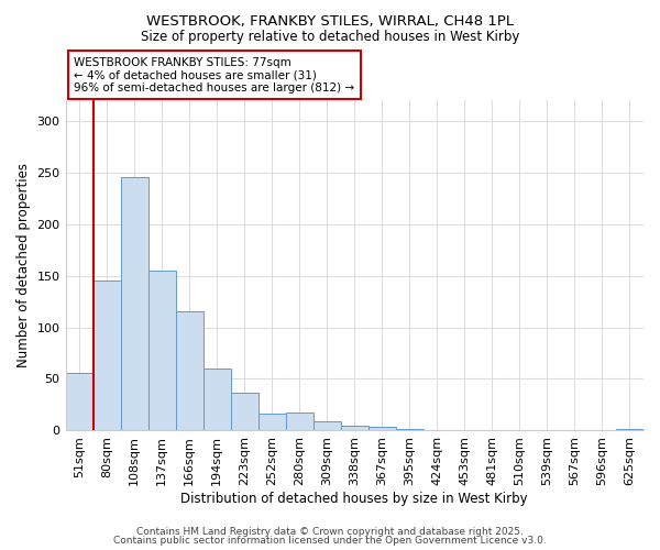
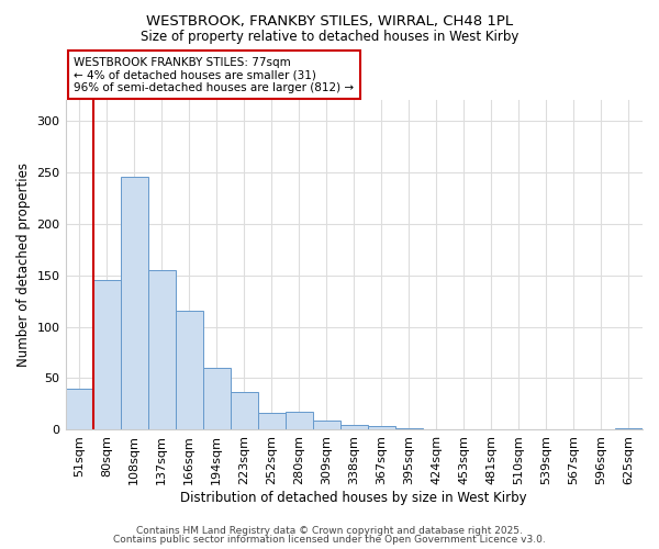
51sqm: 56 -> 40
